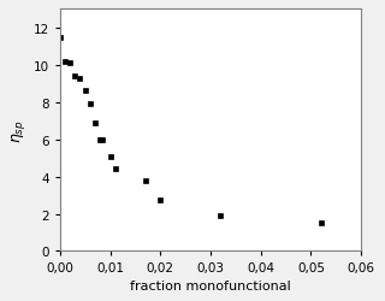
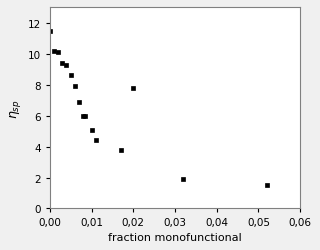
0,02: 2.8 -> 7.8
